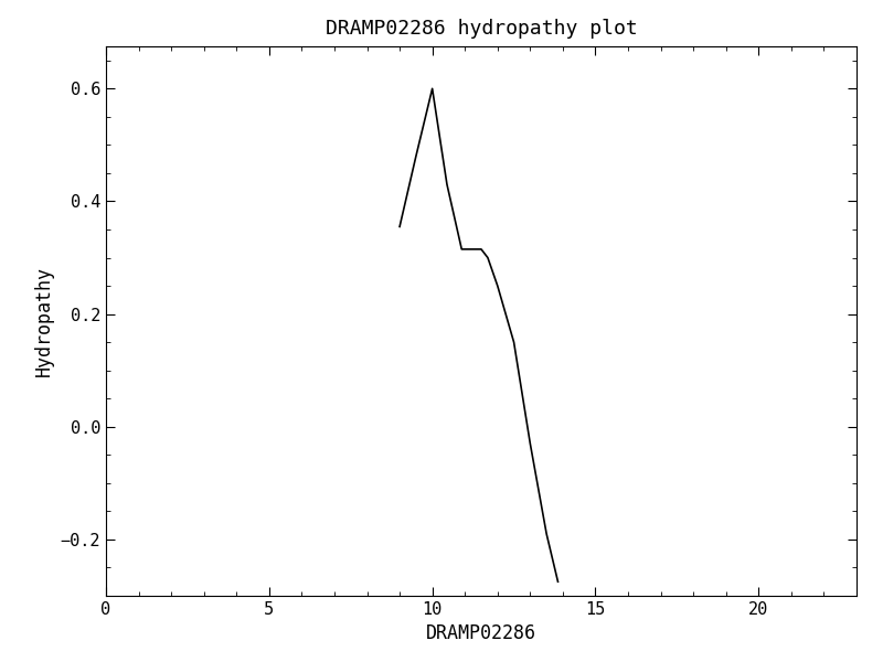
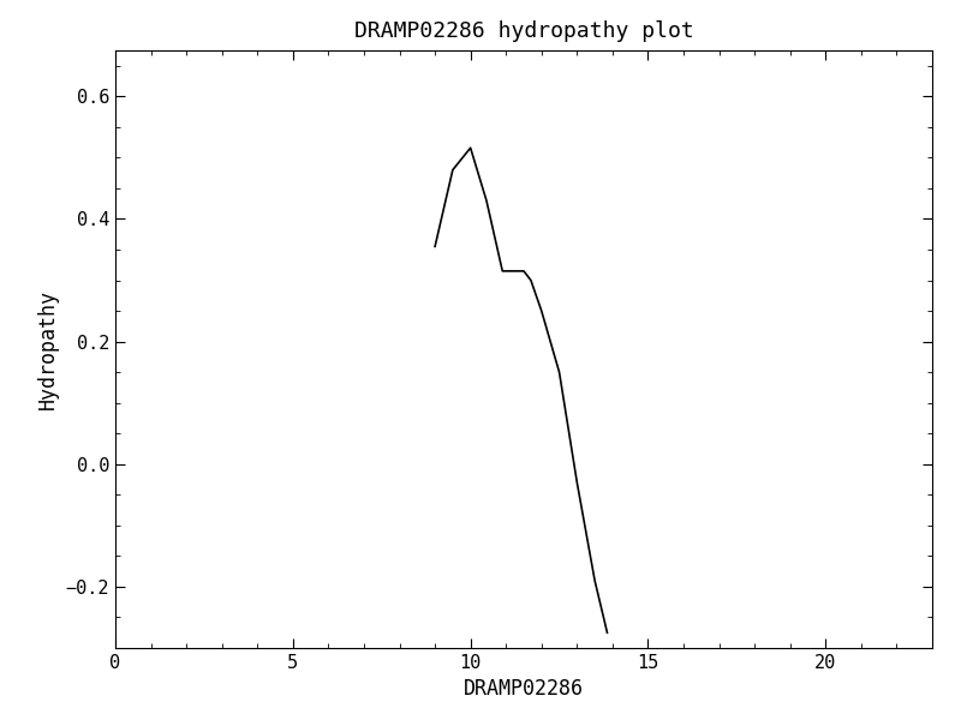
10: 0.600 -> 0.516
